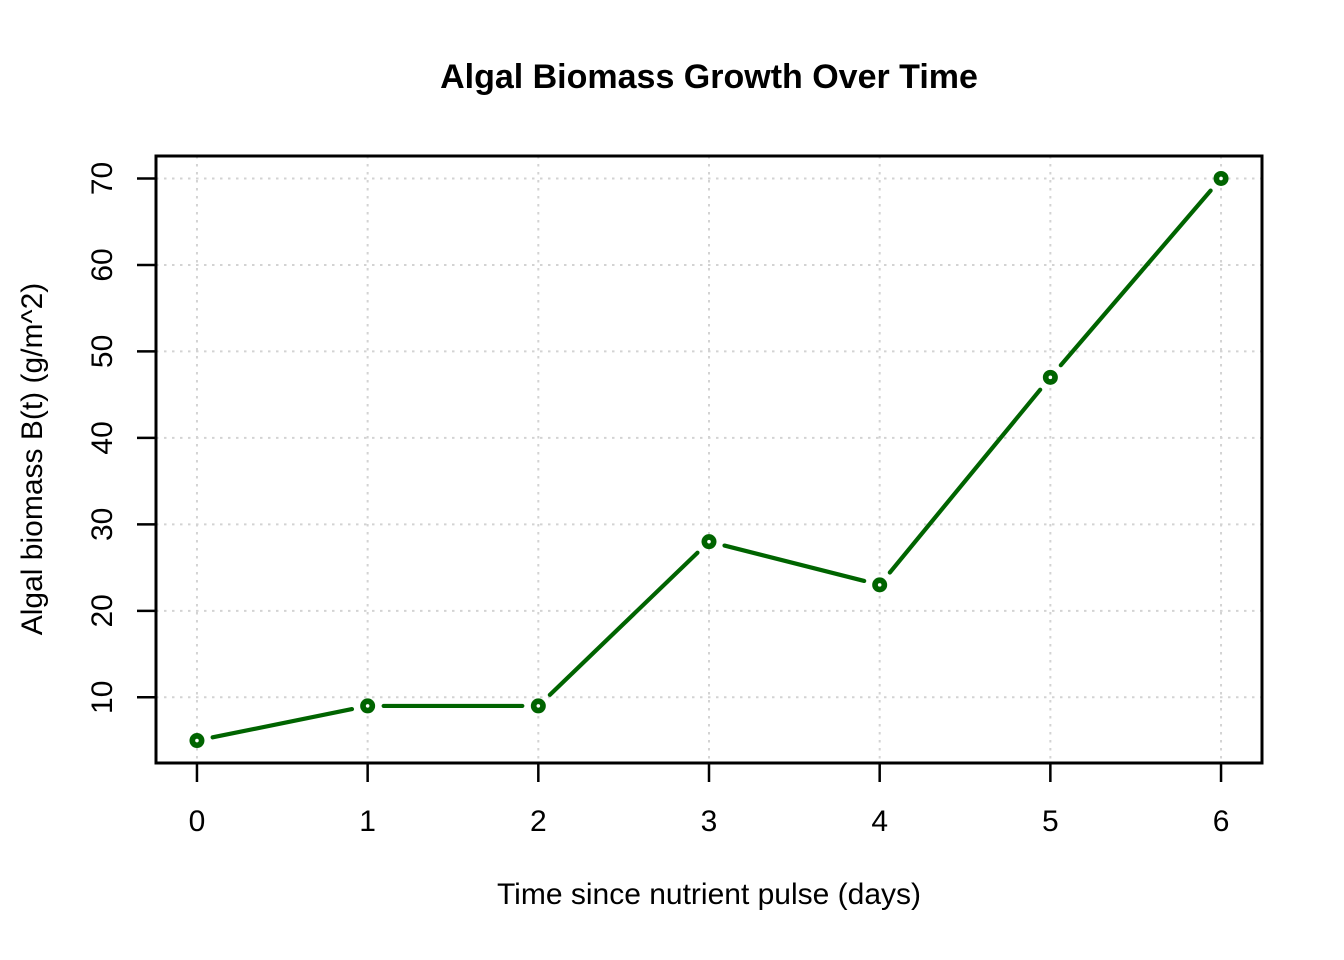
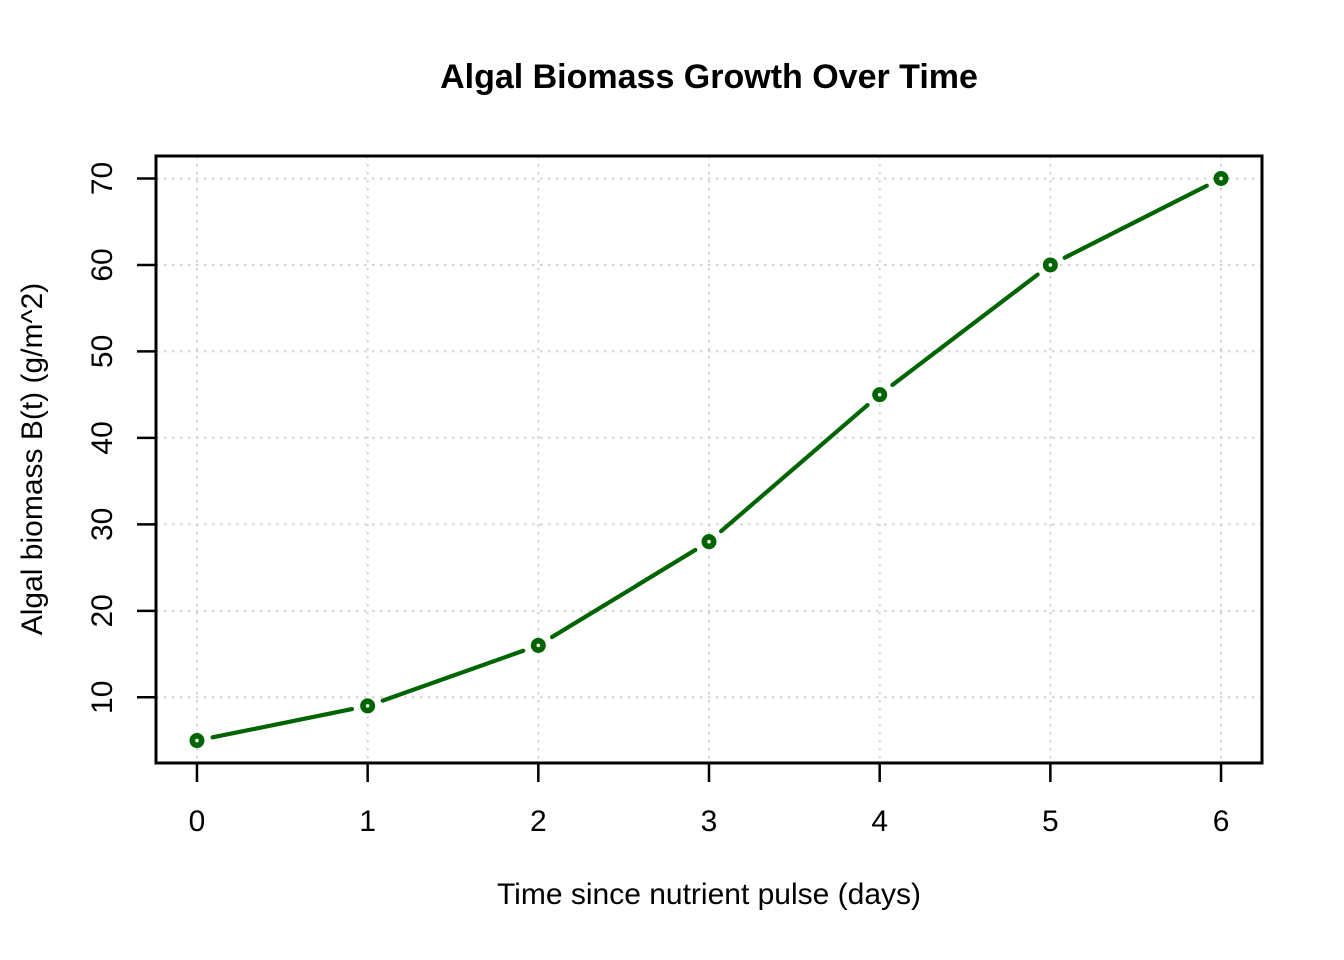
2: 9 -> 16
4: 23 -> 45
5: 47 -> 60
